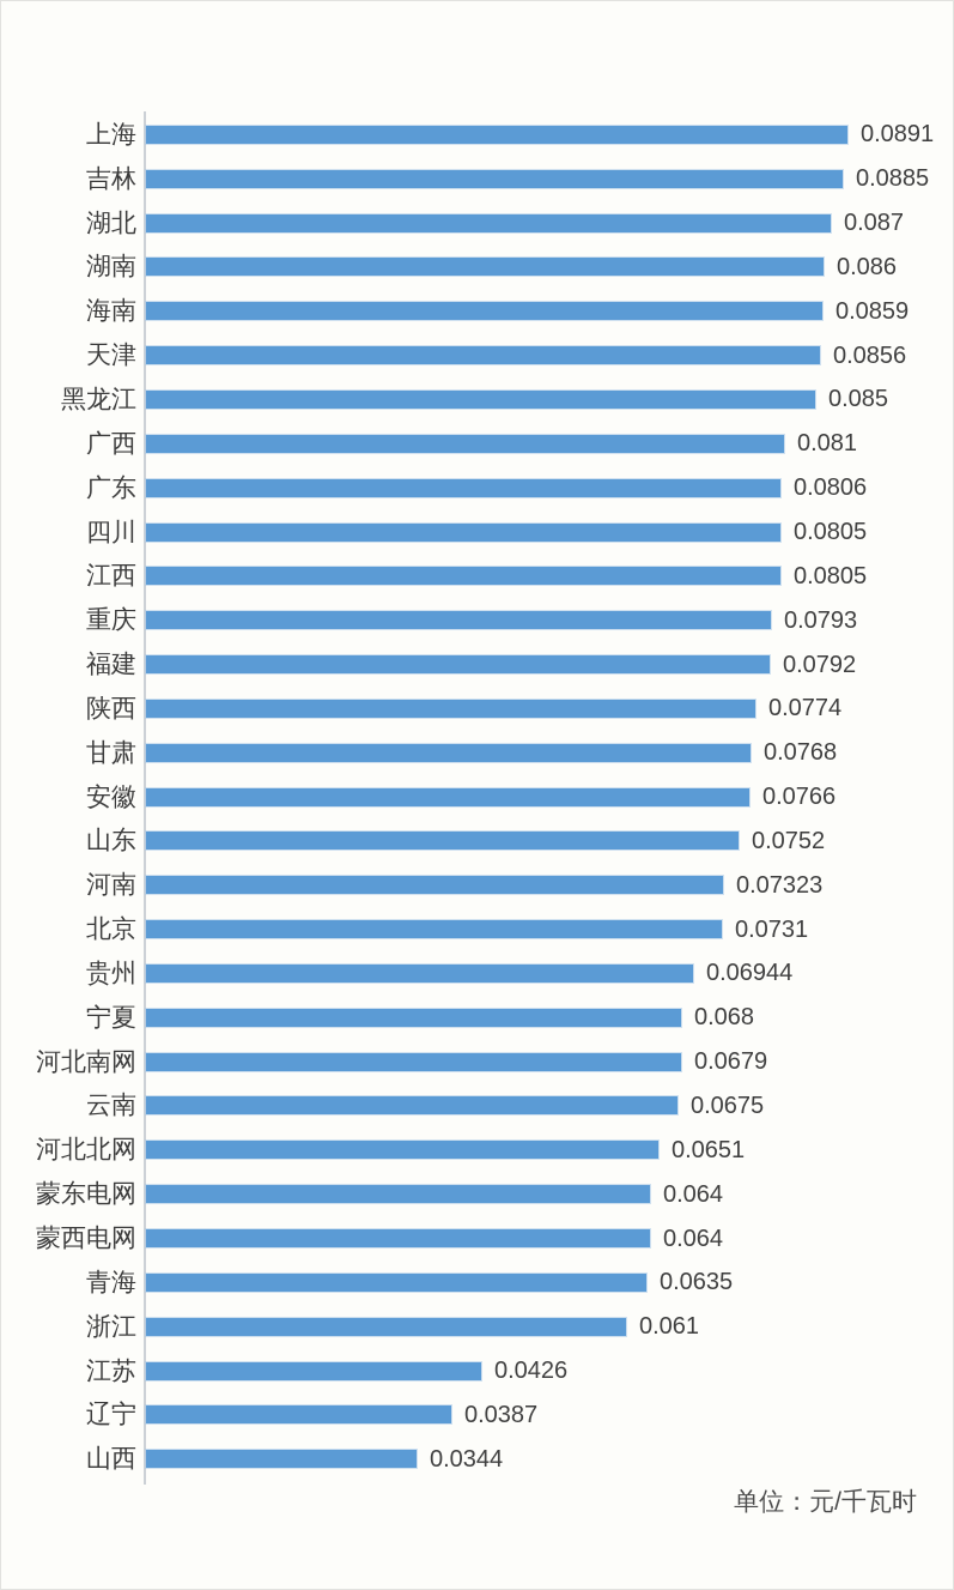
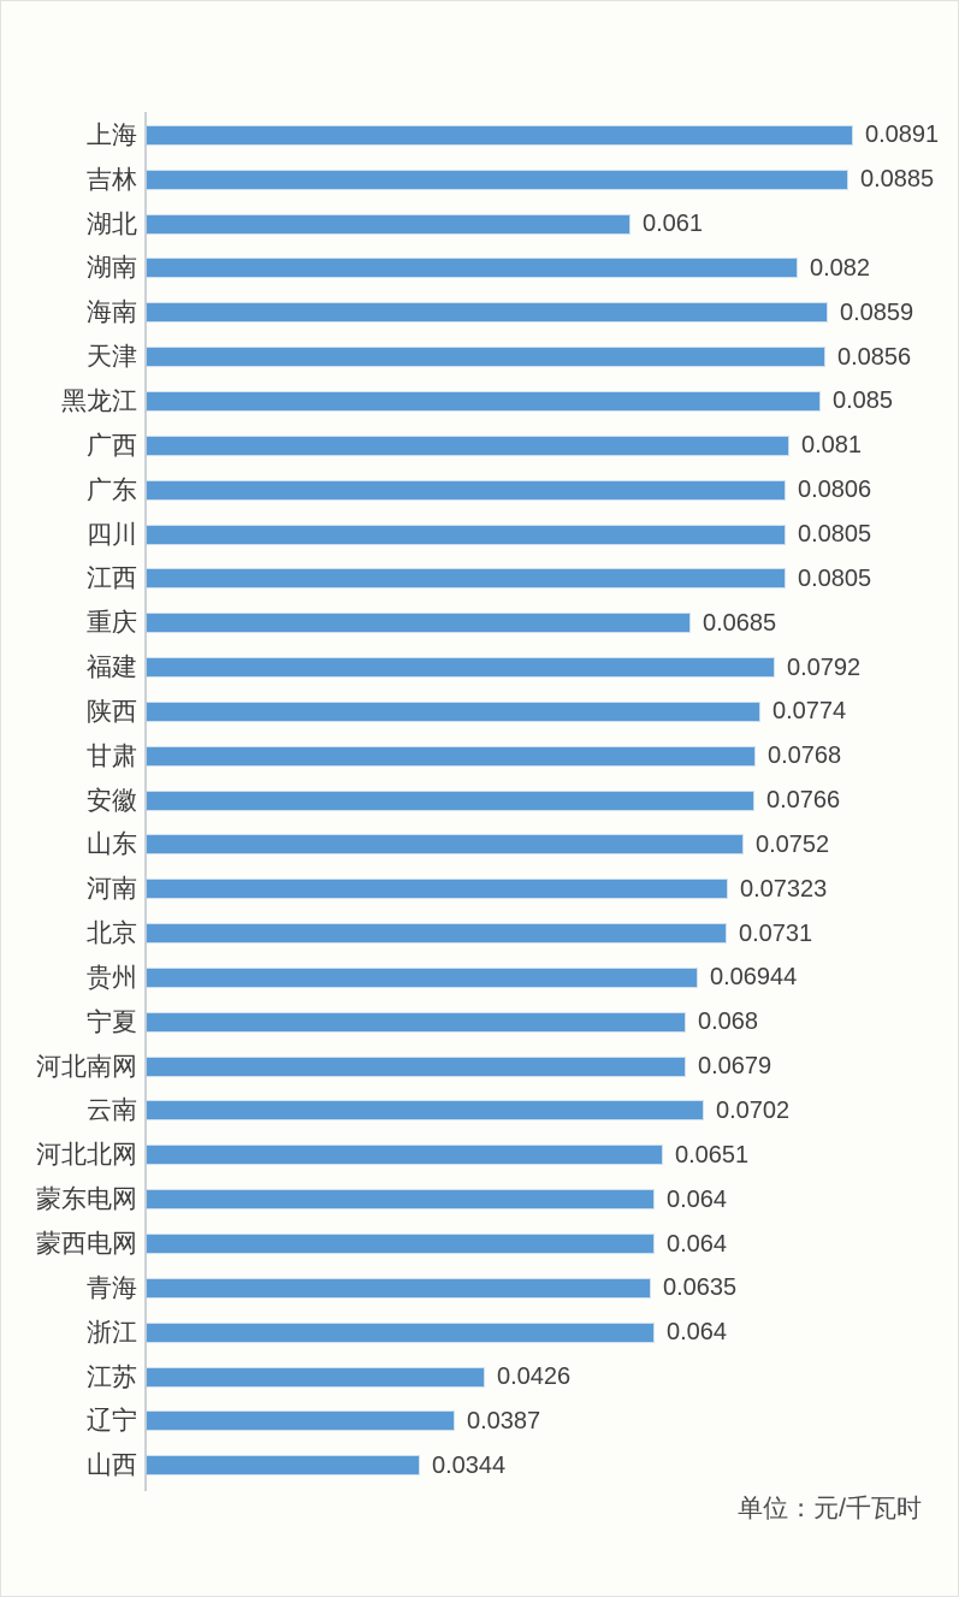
湖北: 0.087 -> 0.061
湖南: 0.086 -> 0.082
重庆: 0.0793 -> 0.0685
云南: 0.0675 -> 0.0702
浙江: 0.061 -> 0.064
